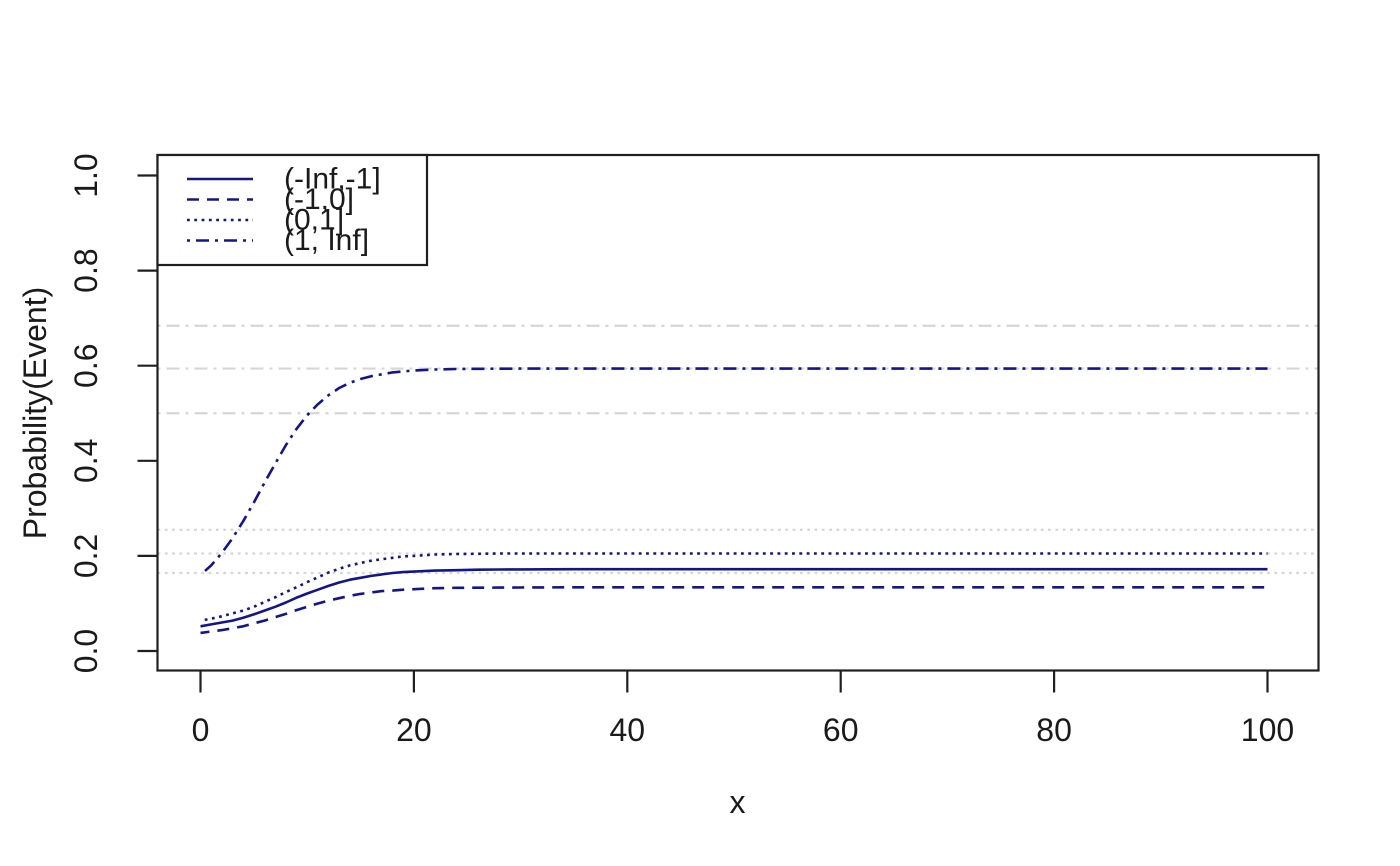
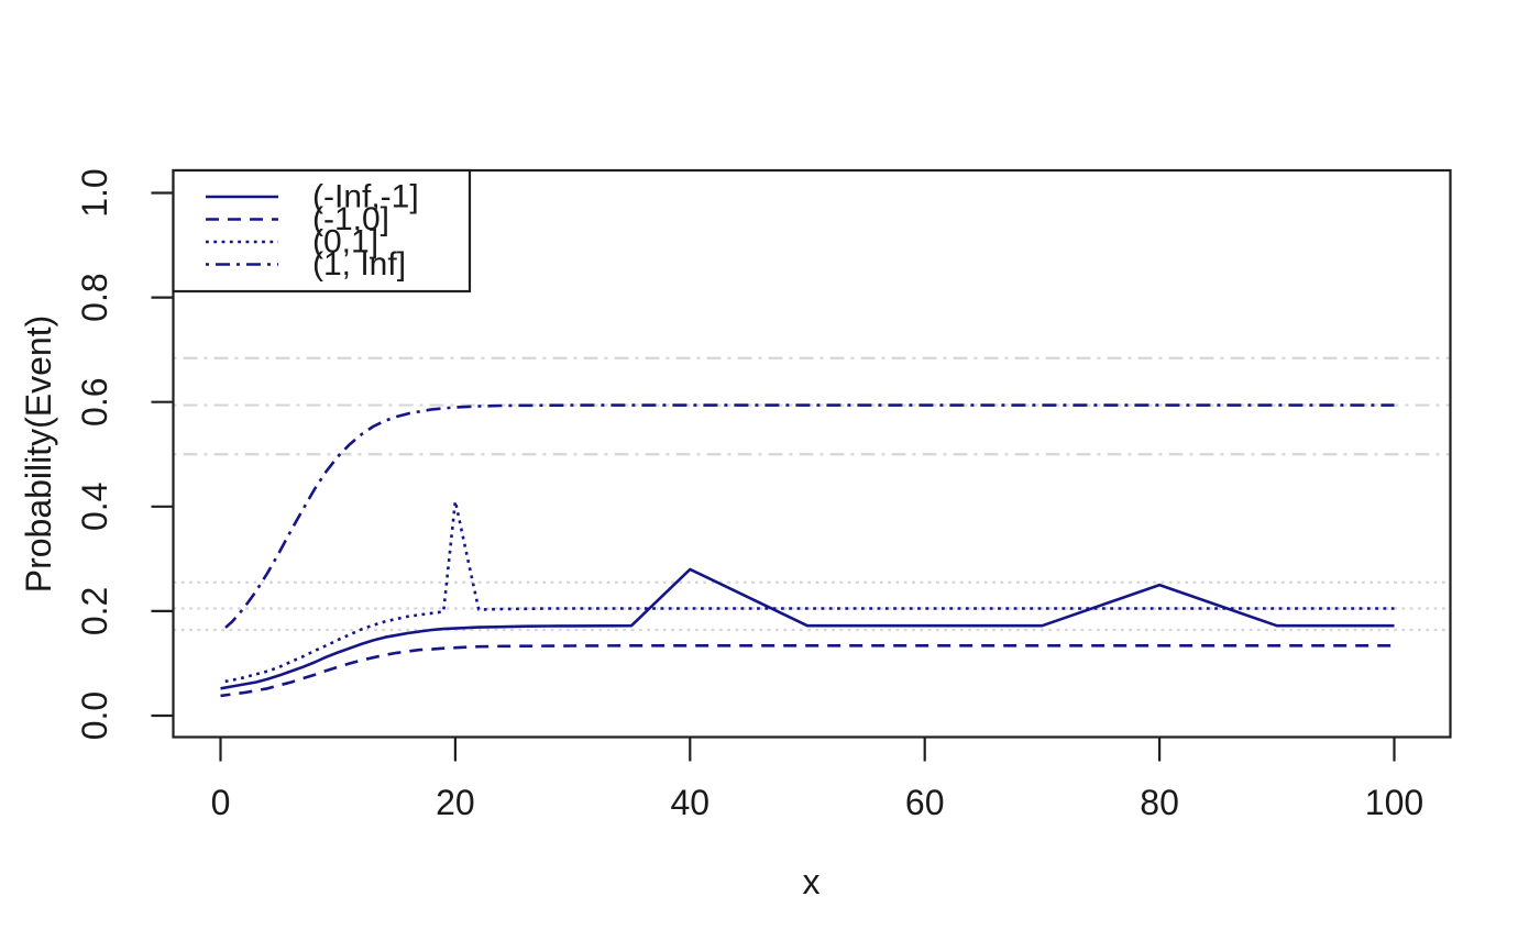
(0,1]/20: 0.20 -> 0.41
(-Inf,-1]/40: 0.17 -> 0.28
(-Inf,-1]/80: 0.17 -> 0.25
